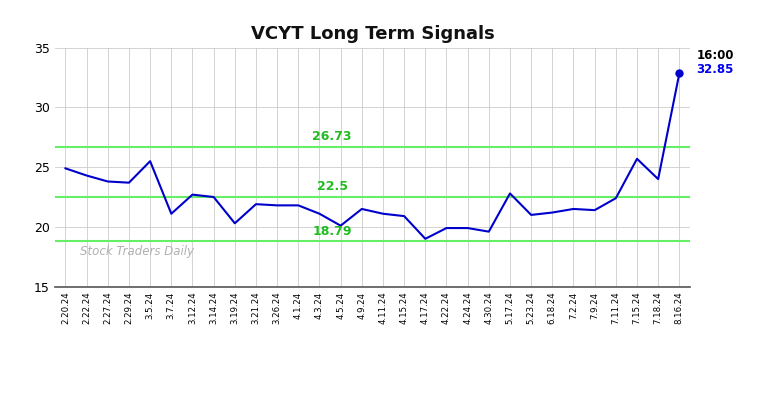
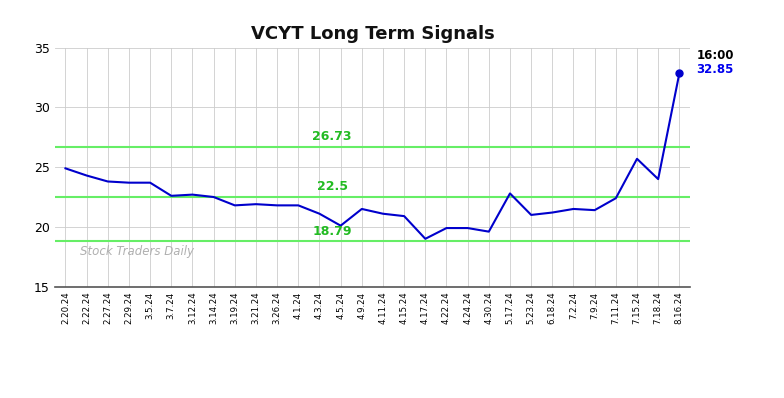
3.5.24: 25.5 -> 23.7
3.7.24: 21.1 -> 22.6
3.19.24: 20.3 -> 21.8
